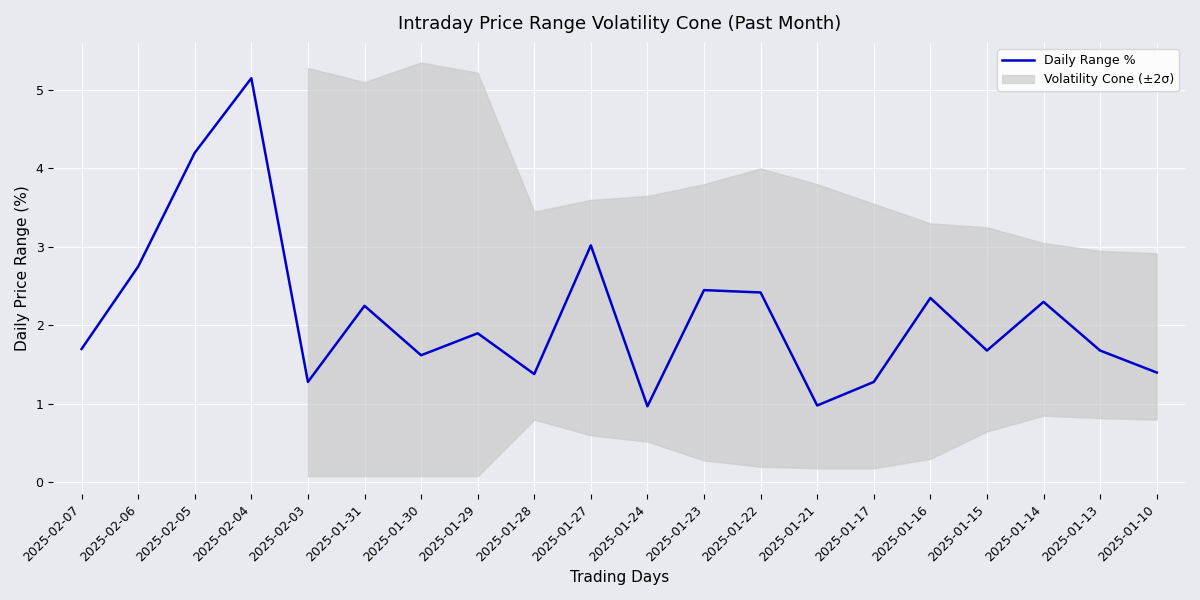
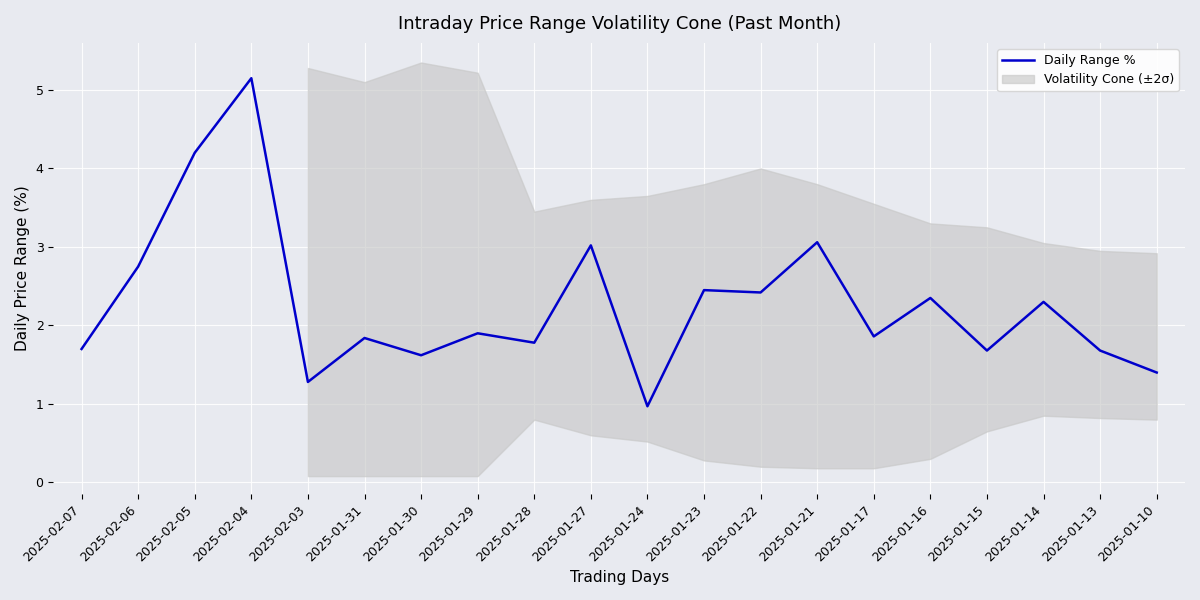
Daily Range %/2025-01-31: 2.25 -> 1.84
Daily Range %/2025-01-28: 1.38 -> 1.78
Daily Range %/2025-01-21: 0.98 -> 3.06
Daily Range %/2025-01-17: 1.28 -> 1.86
